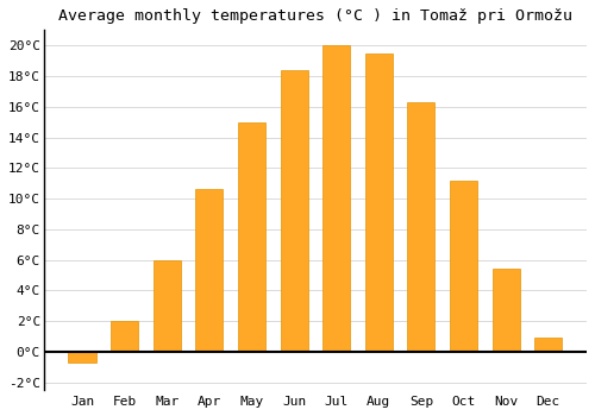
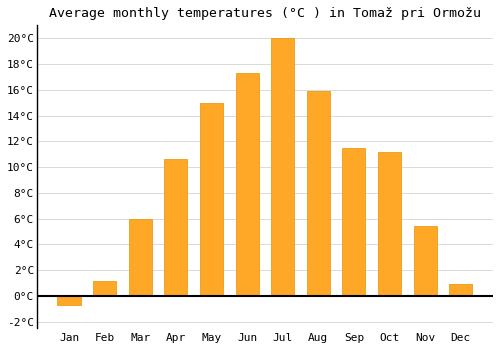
Feb: 2.0°C -> 1.2°C
Jun: 18.4°C -> 17.3°C
Aug: 19.5°C -> 15.9°C
Sep: 16.3°C -> 11.5°C
